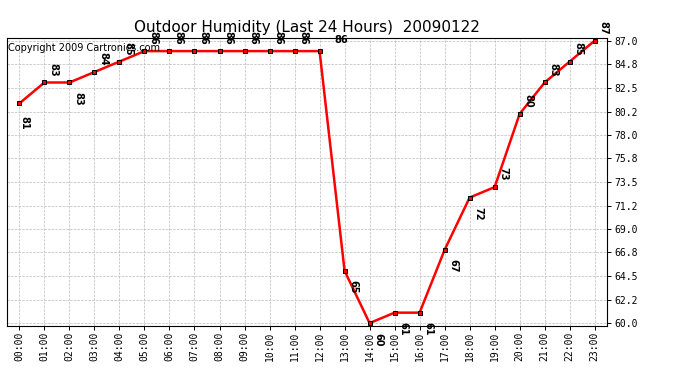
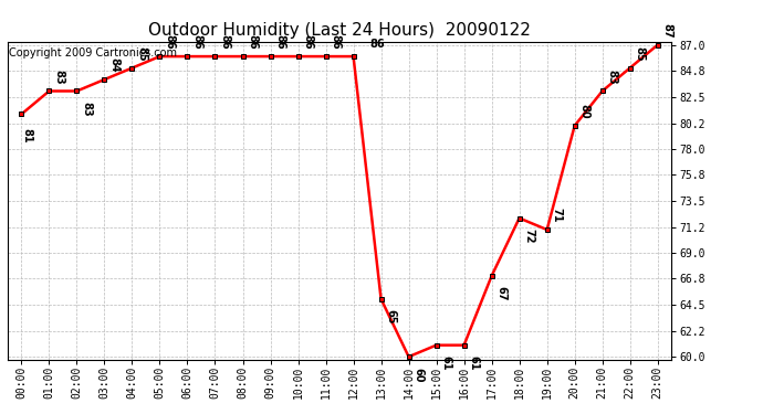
19:00: 73 -> 71
